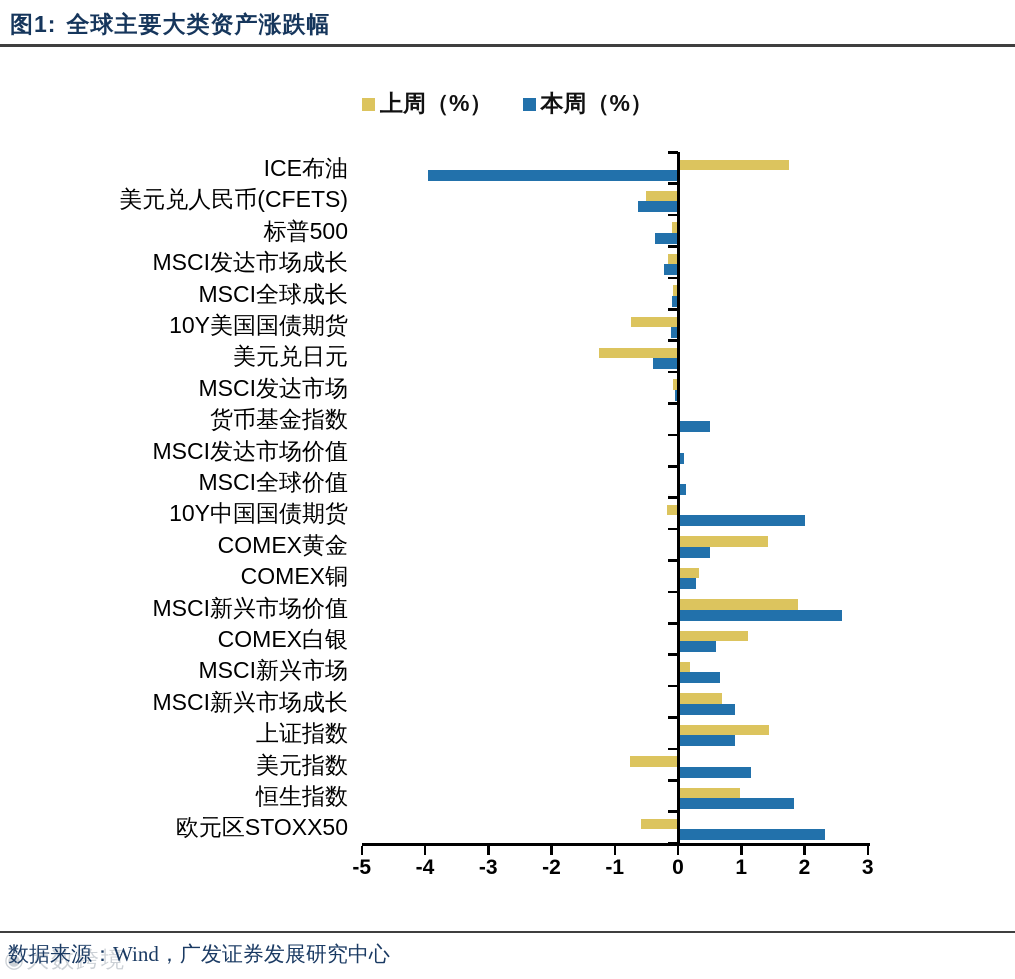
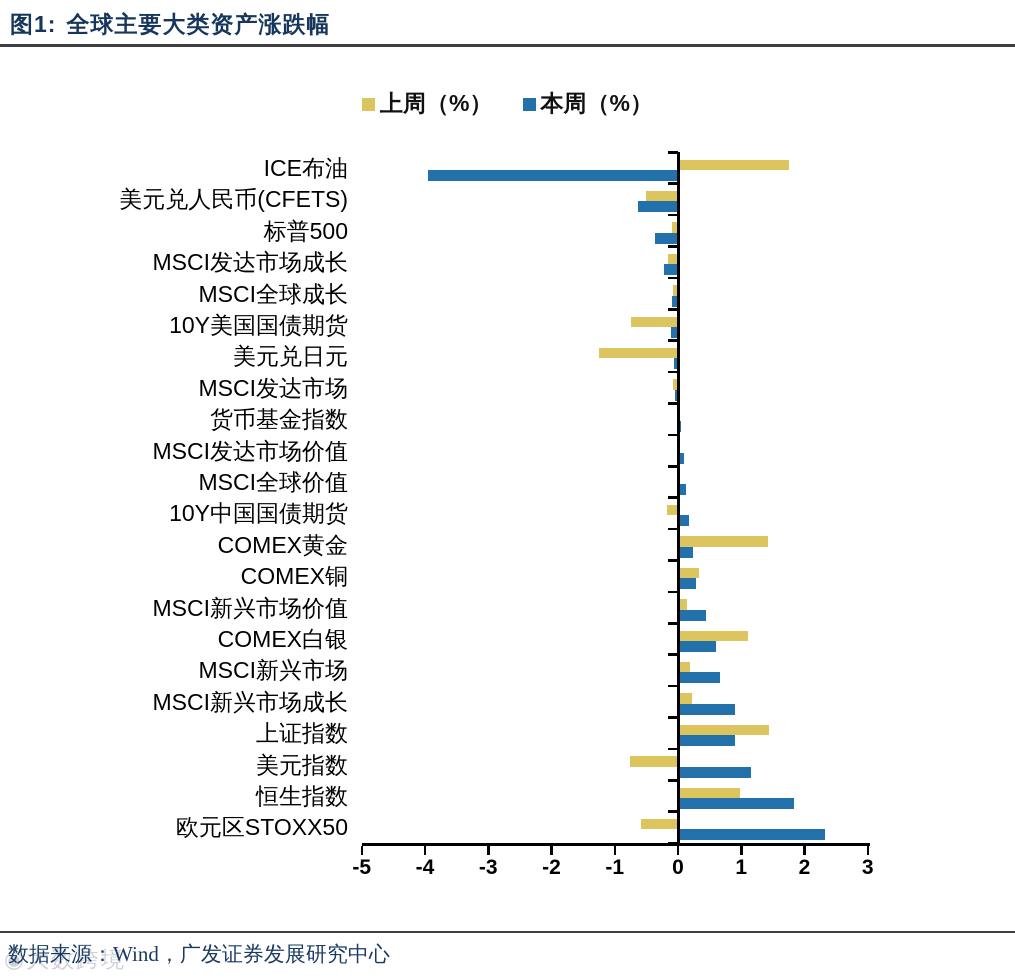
本周（%）/美元兑日元: -0.4 -> -0.1
本周（%）/货币基金指数: 0.5 -> 0.1
本周（%）/10Y中国国债期货: 2.0 -> 0.2
本周（%）/COMEX黄金: 0.5 -> 0.2
上周（%）/MSCI新兴市场价值: 1.9 -> 0.1
本周（%）/MSCI新兴市场价值: 2.6 -> 0.4
上周（%）/MSCI新兴市场成长: 0.7 -> 0.2
